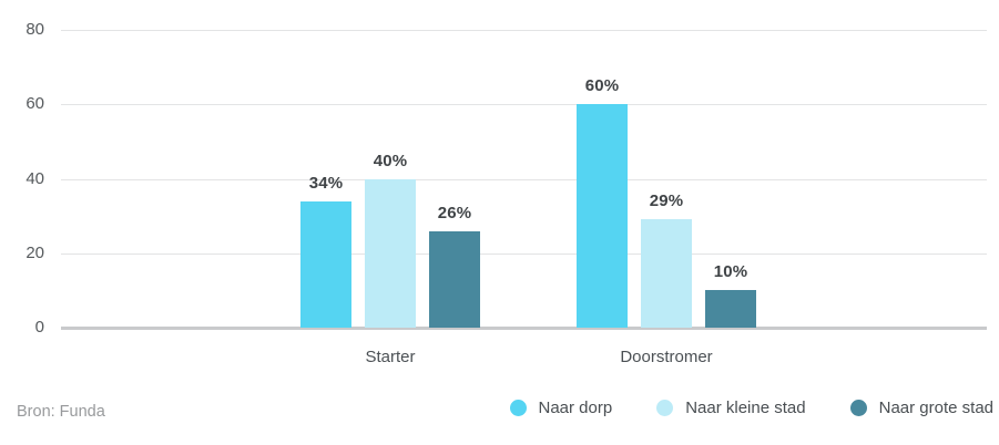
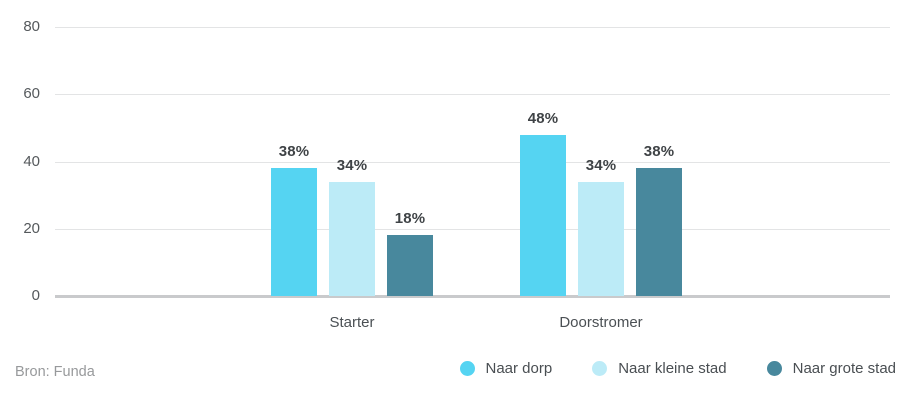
Naar dorp/Starter: 34% -> 38%
Naar kleine stad/Starter: 40% -> 34%
Naar grote stad/Starter: 26% -> 18%
Naar dorp/Doorstromer: 60% -> 48%
Naar kleine stad/Doorstromer: 29% -> 34%
Naar grote stad/Doorstromer: 10% -> 38%
